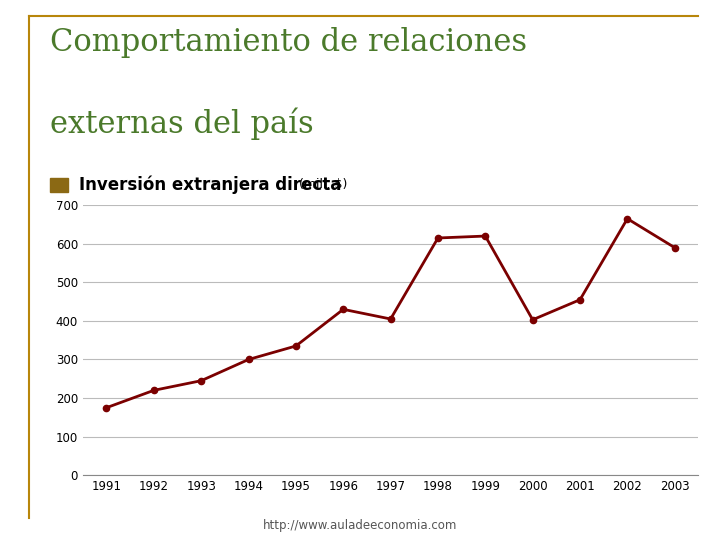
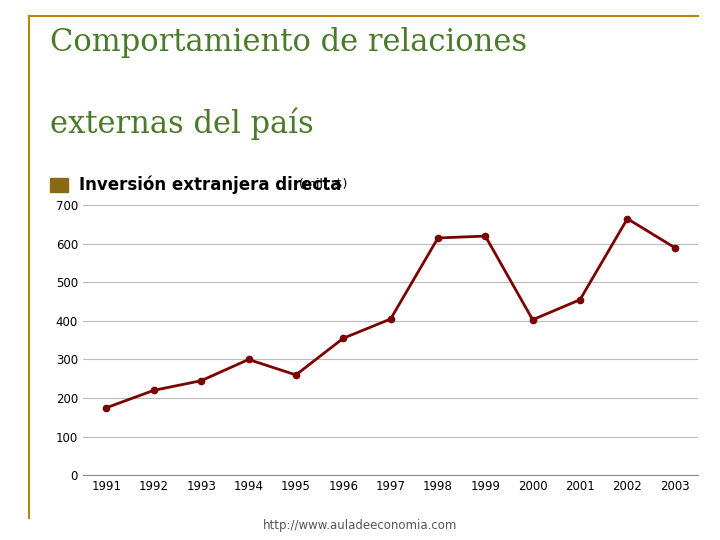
1995: 335 -> 260
1996: 430 -> 355
